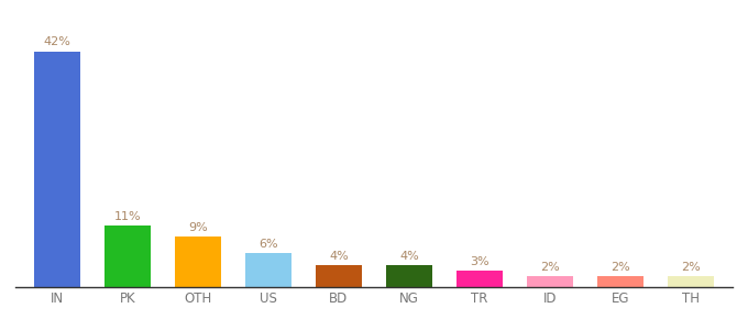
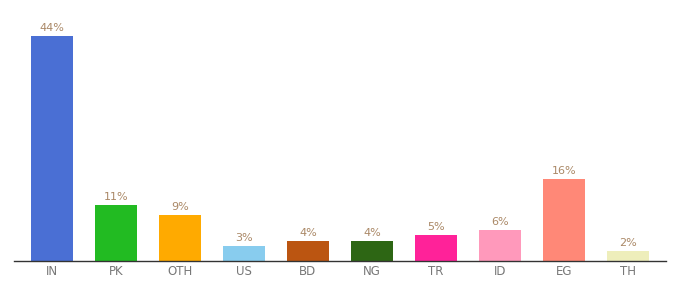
IN: 42% -> 44%
US: 6% -> 3%
TR: 3% -> 5%
ID: 2% -> 6%
EG: 2% -> 16%
